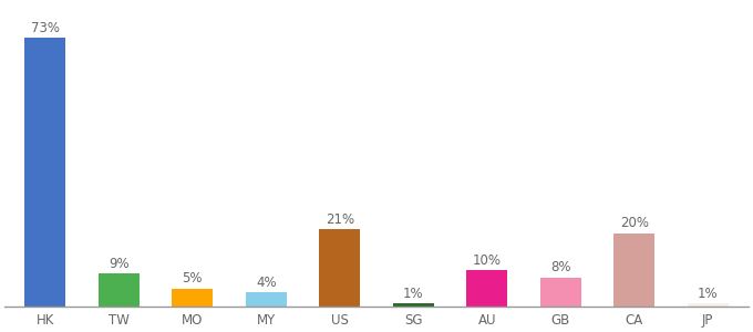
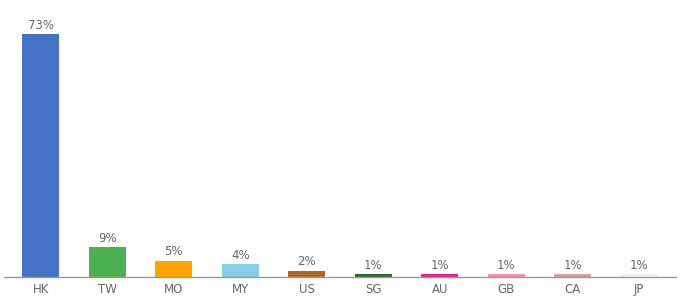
US: 21% -> 2%
AU: 10% -> 1%
GB: 8% -> 1%
CA: 20% -> 1%
